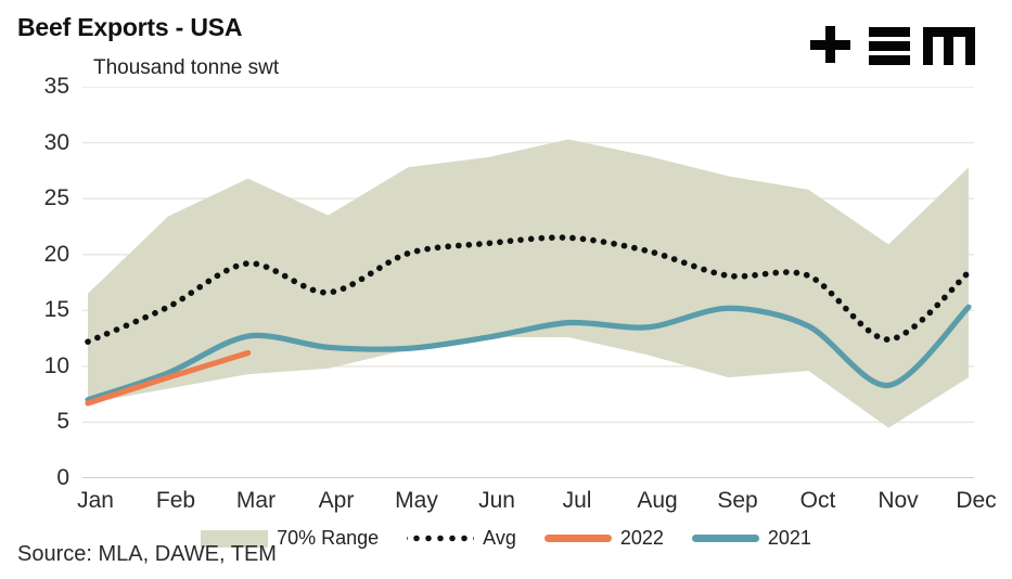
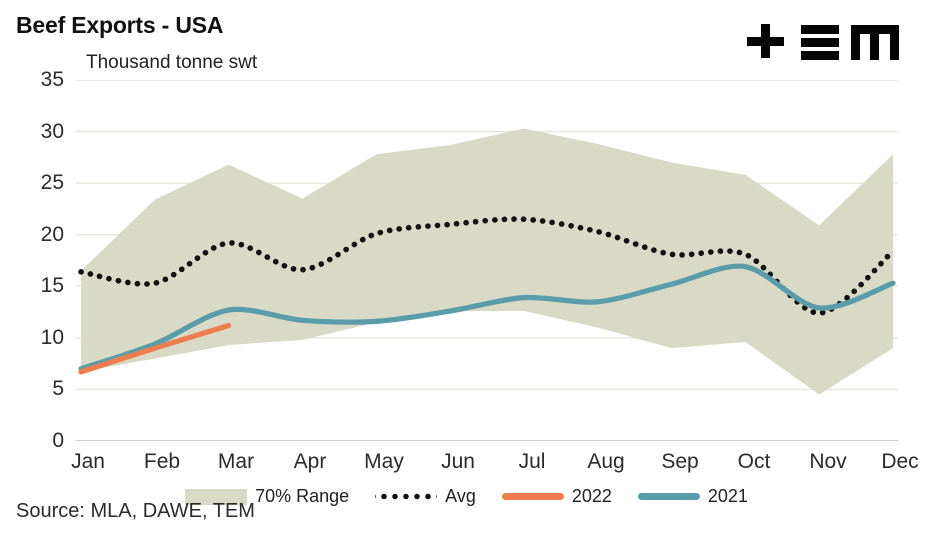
Avg/Jan: 12.2 -> 16.4
2021/Oct: 13.6 -> 16.9
2021/Nov: 8.3 -> 12.9
